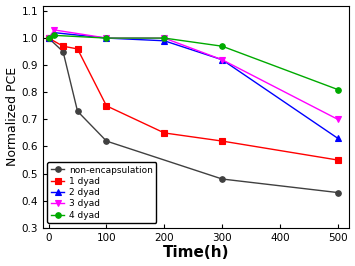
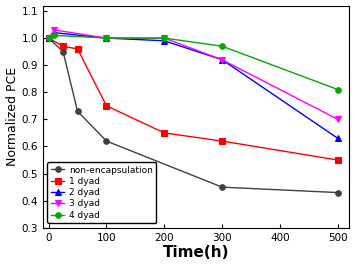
non-encapsulation/300: 0.48 -> 0.45
